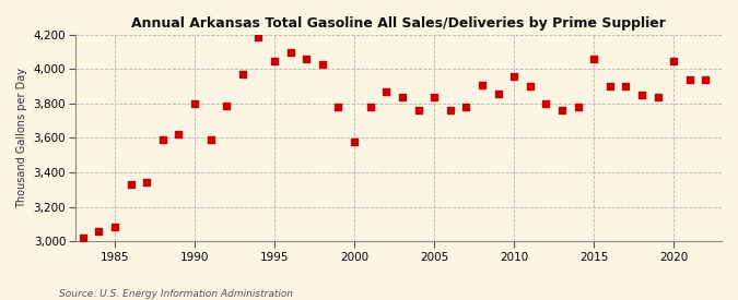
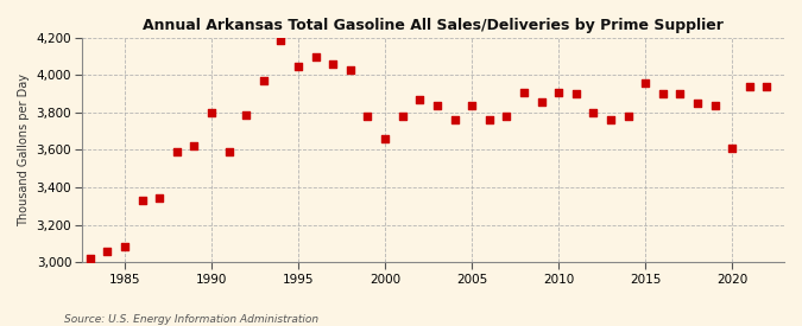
2000: 3,580 -> 3,660
2010: 3,960 -> 3,910
2015: 4,060 -> 3,960
2020: 4,050 -> 3,610
